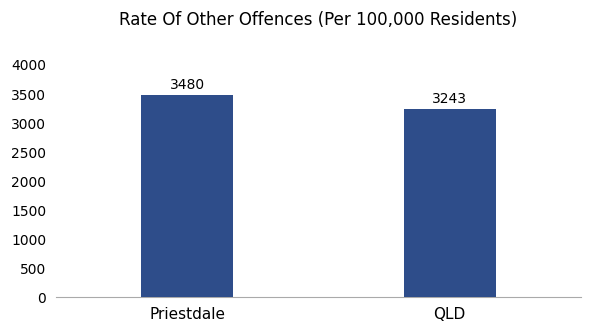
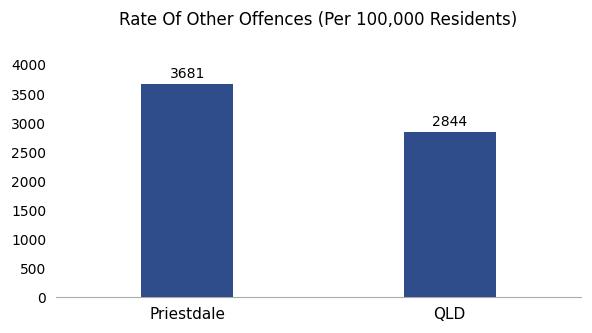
Priestdale: 3480 -> 3681
QLD: 3243 -> 2844
